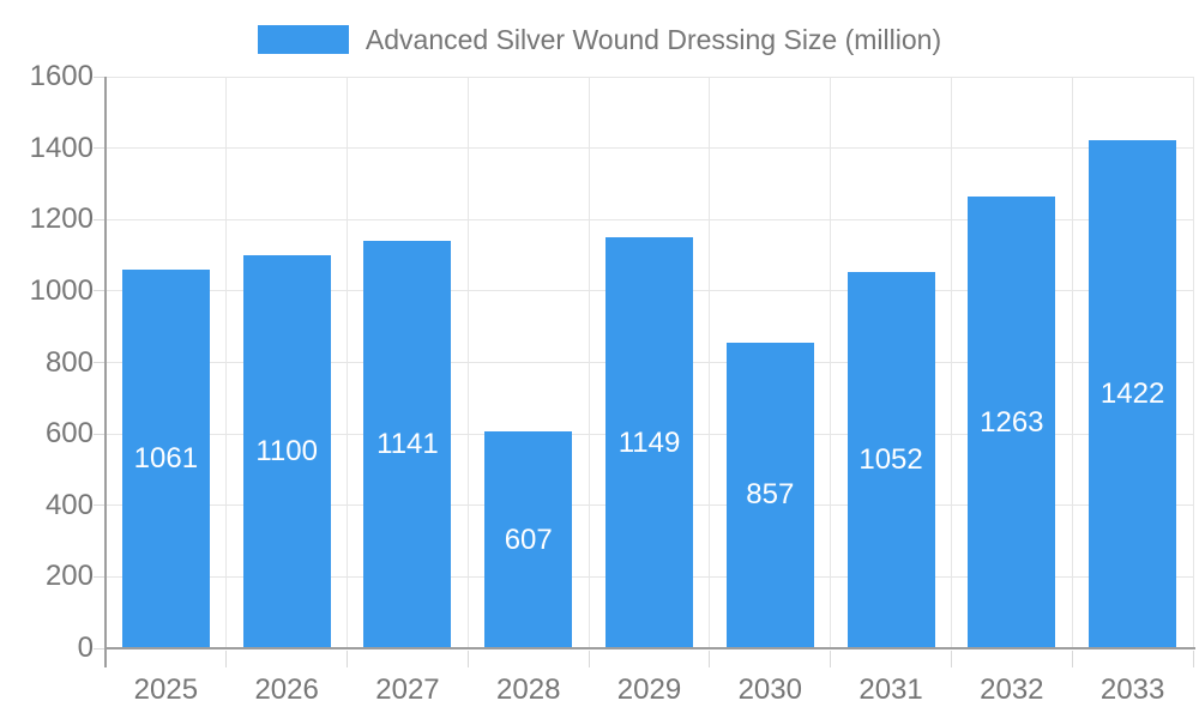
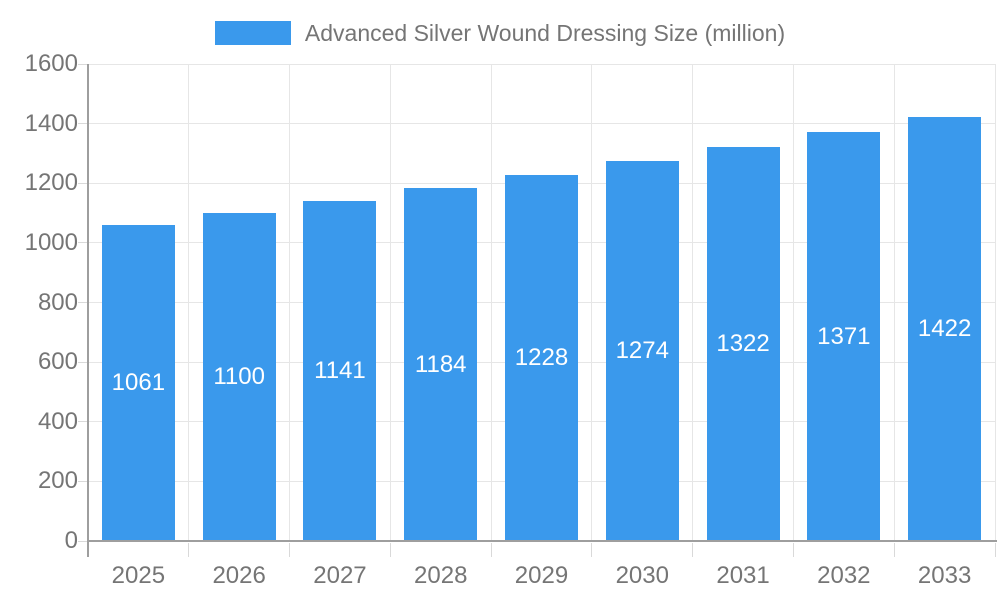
2028: 607 -> 1184
2029: 1149 -> 1228
2030: 857 -> 1274
2031: 1052 -> 1322
2032: 1263 -> 1371
